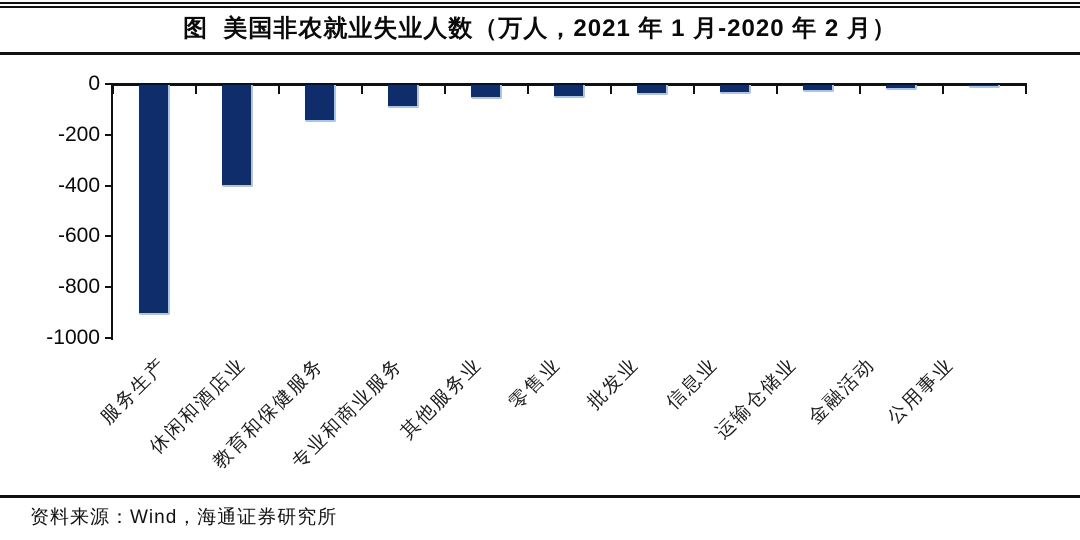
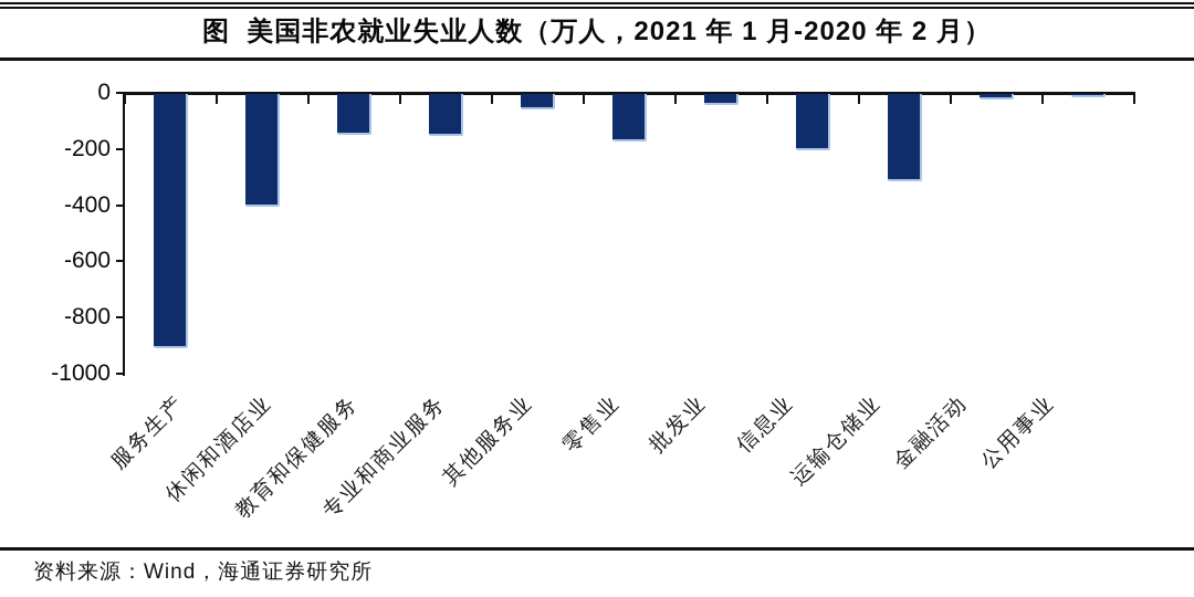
专业和商业服务: -90 -> -150
零售业: -50 -> -170
信息业: -40 -> -200
运输仓储业: -30 -> -310
